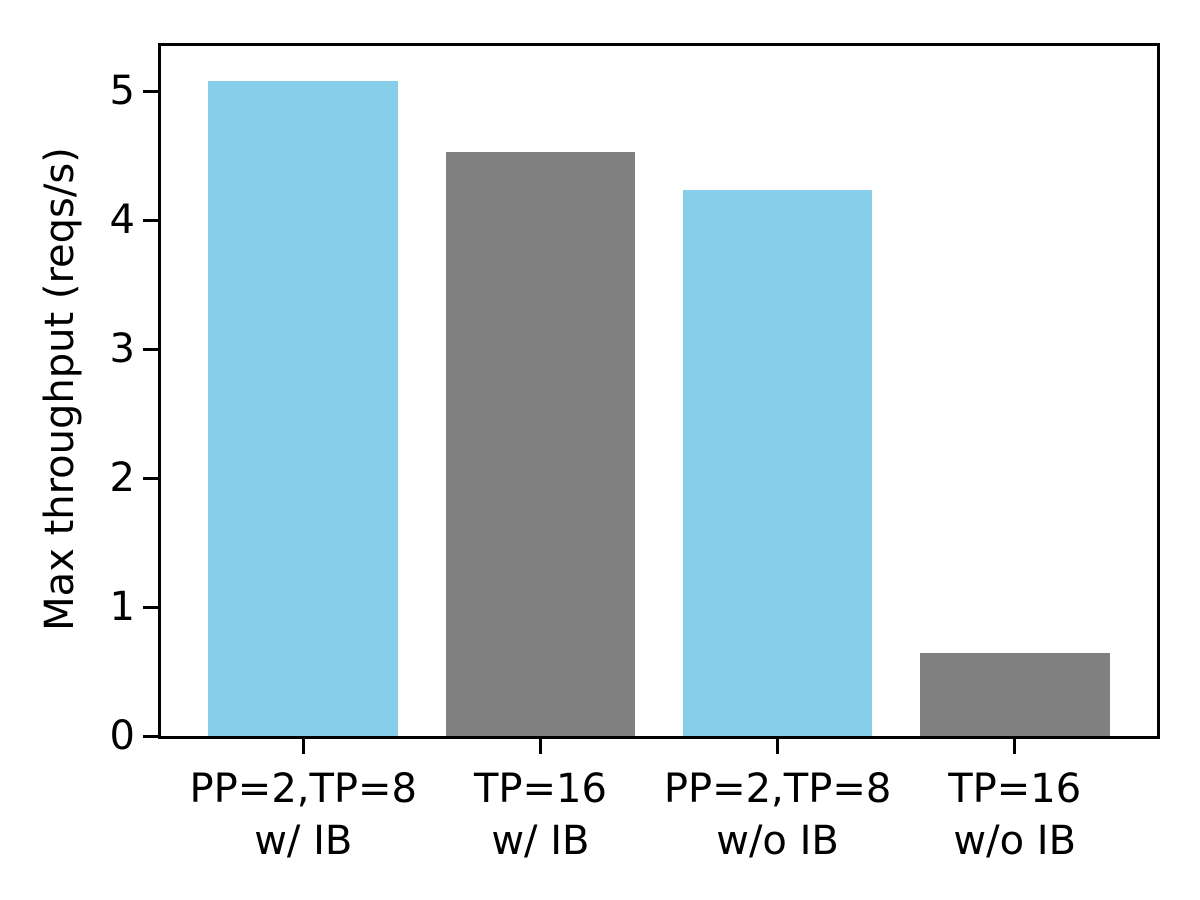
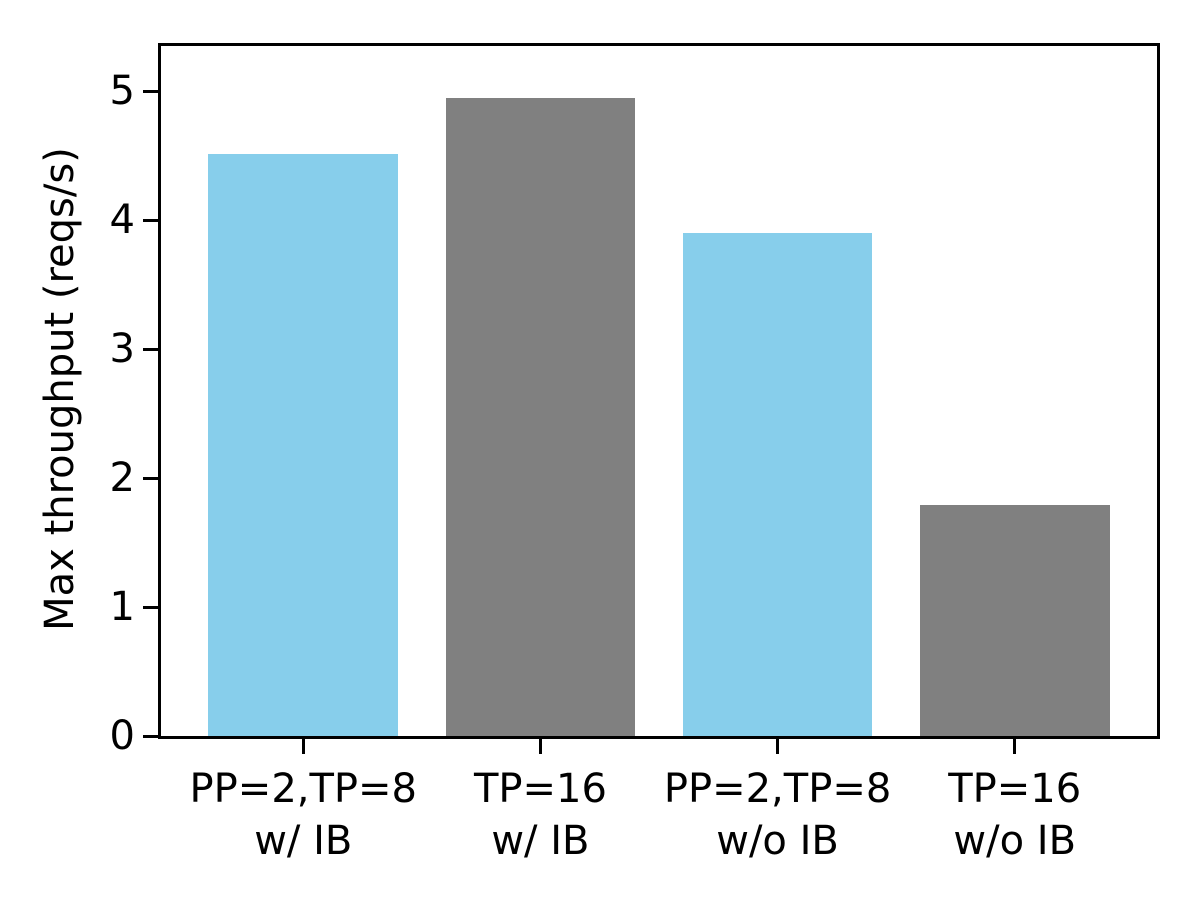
PP=2,TP=8 w/ IB: 5.08 -> 4.51
TP=16 w/ IB: 4.53 -> 4.95
PP=2,TP=8 w/o IB: 4.23 -> 3.90
TP=16 w/o IB: 0.64 -> 1.79
